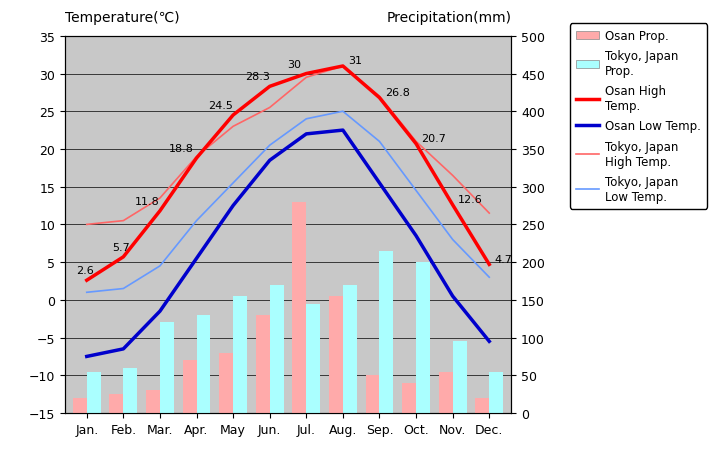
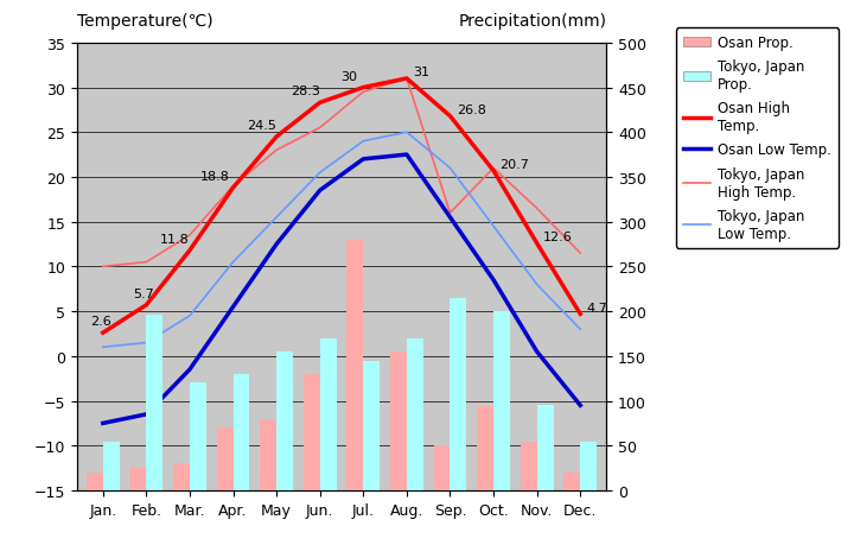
Tokyo, Japan Prop./Feb.: 60 -> 196
Tokyo, Japan High Temp./Sep.: 27.0 -> 16.0
Osan Prop./Oct.: 40 -> 94
